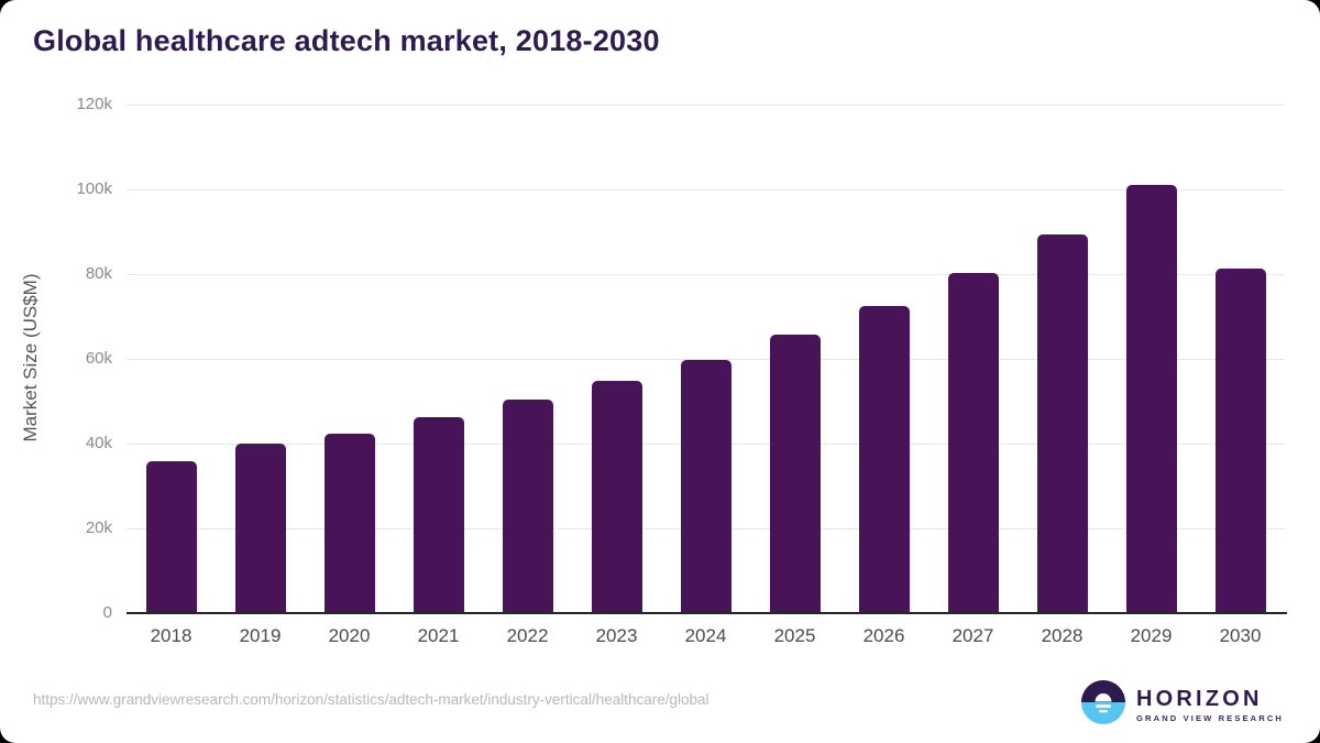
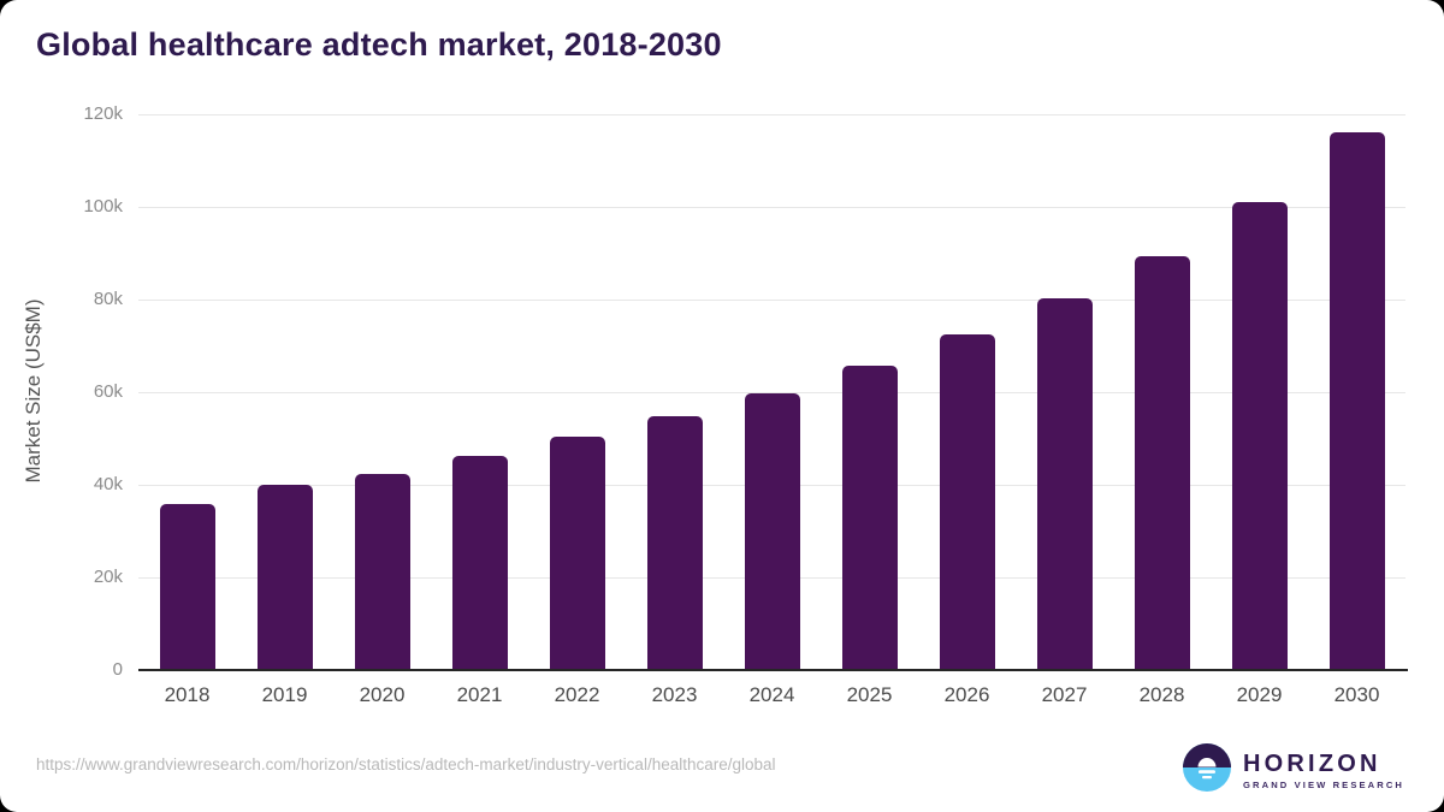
2030: 81k -> 116k
